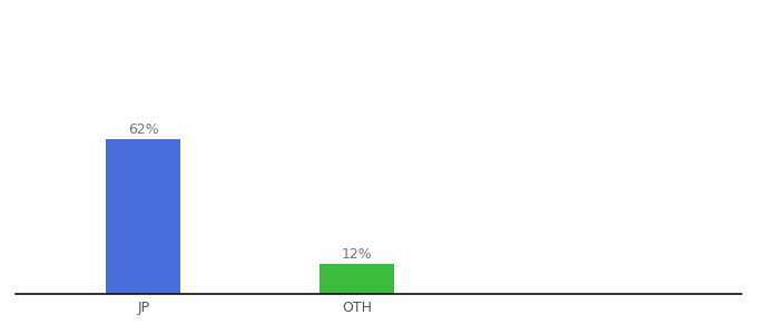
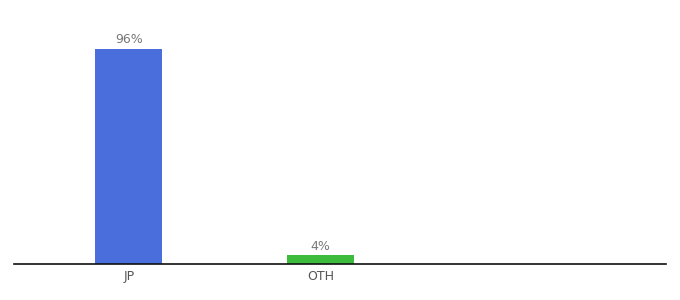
JP: 62% -> 96%
OTH: 12% -> 4%
